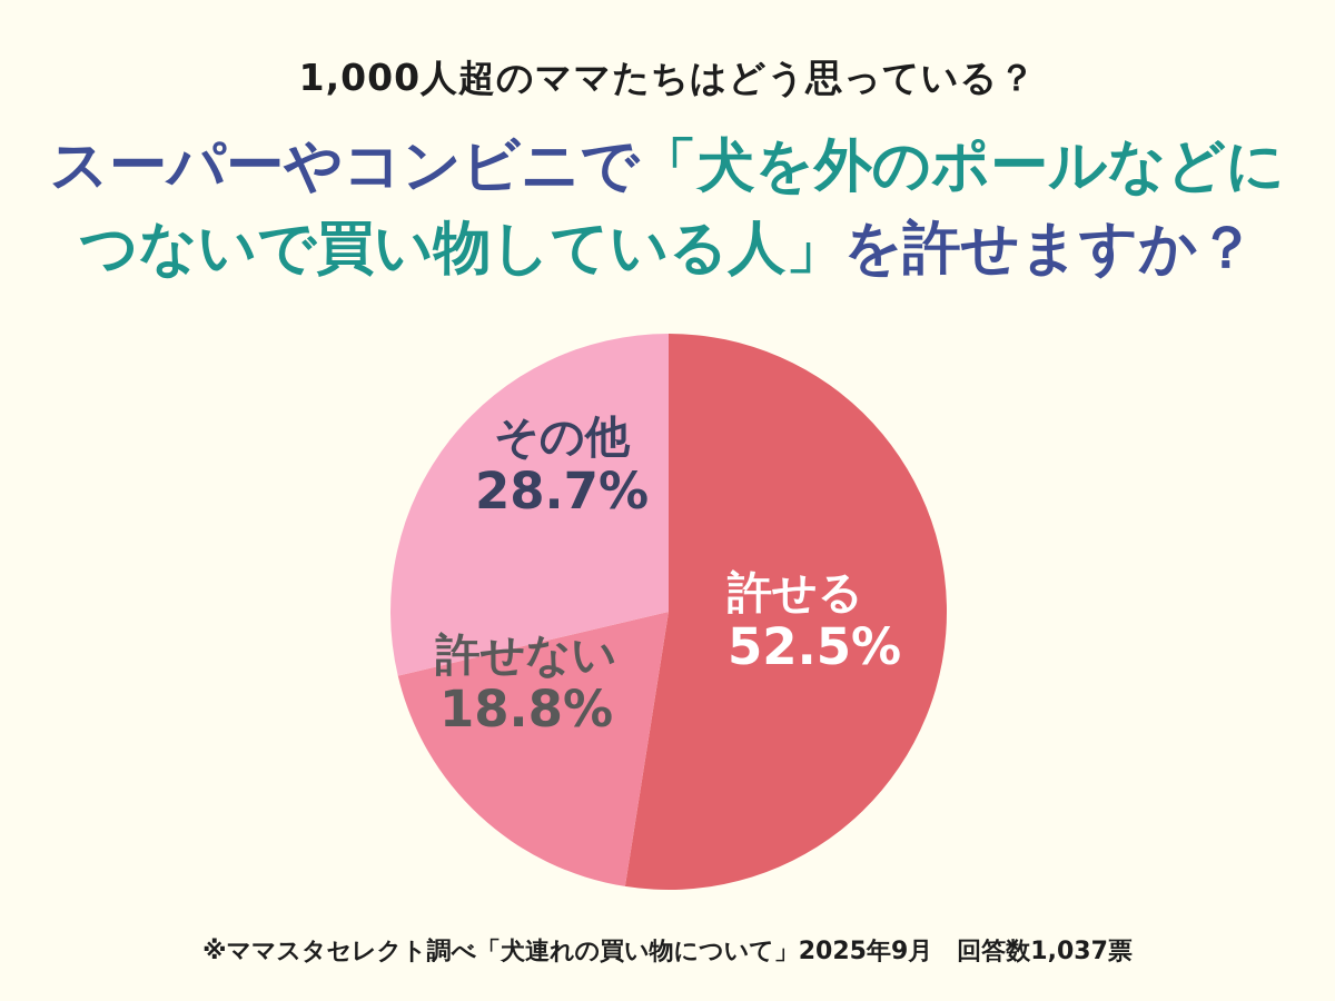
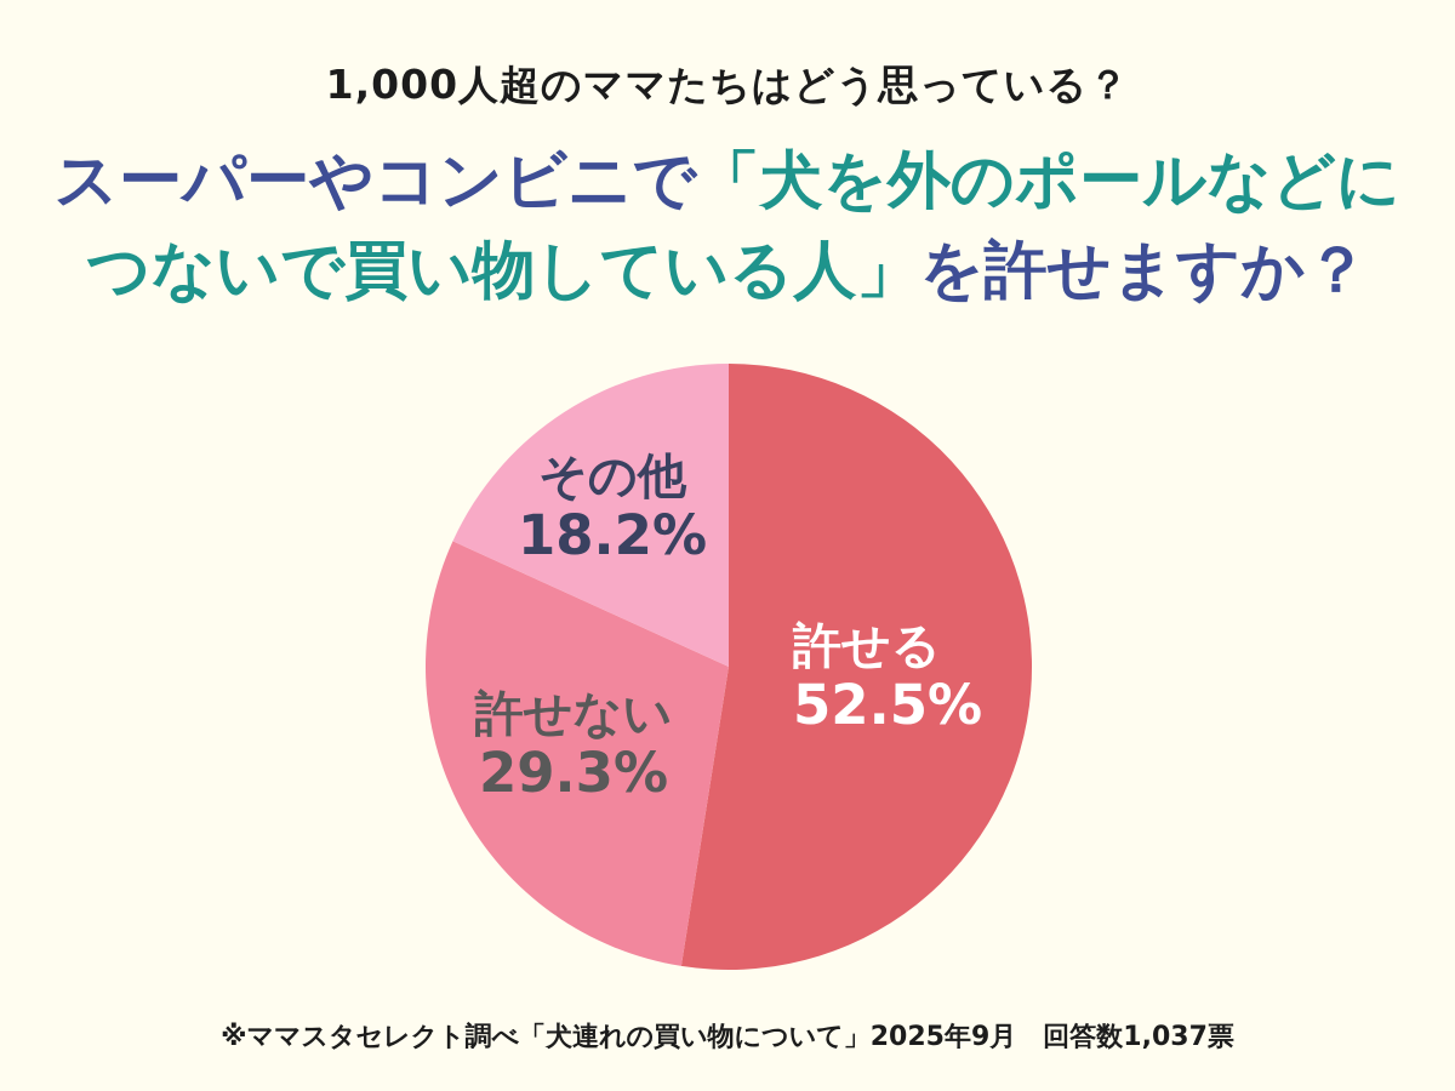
許せない: 18.8% -> 29.3%
その他: 28.7% -> 18.2%
